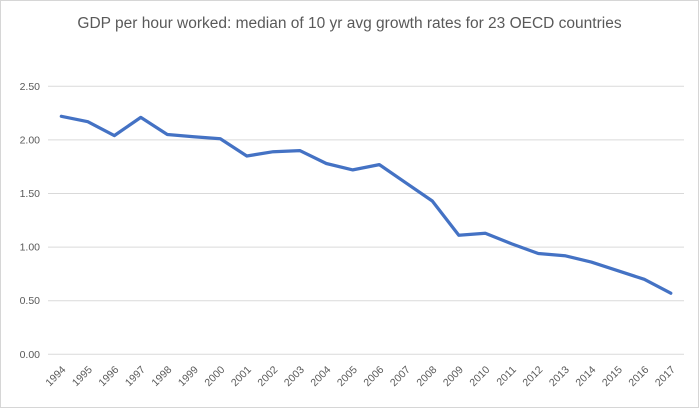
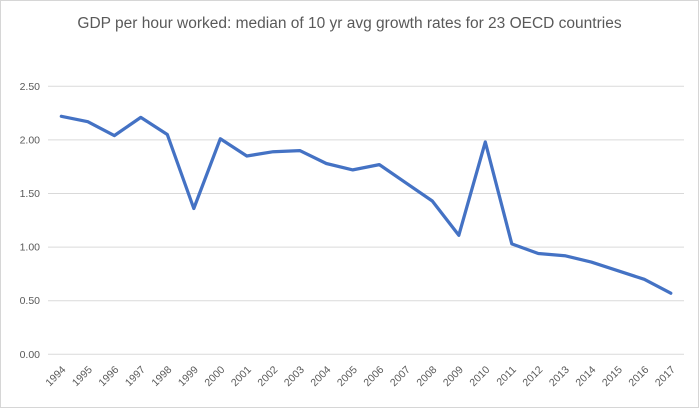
1999: 2.03 -> 1.36
2010: 1.13 -> 1.98
